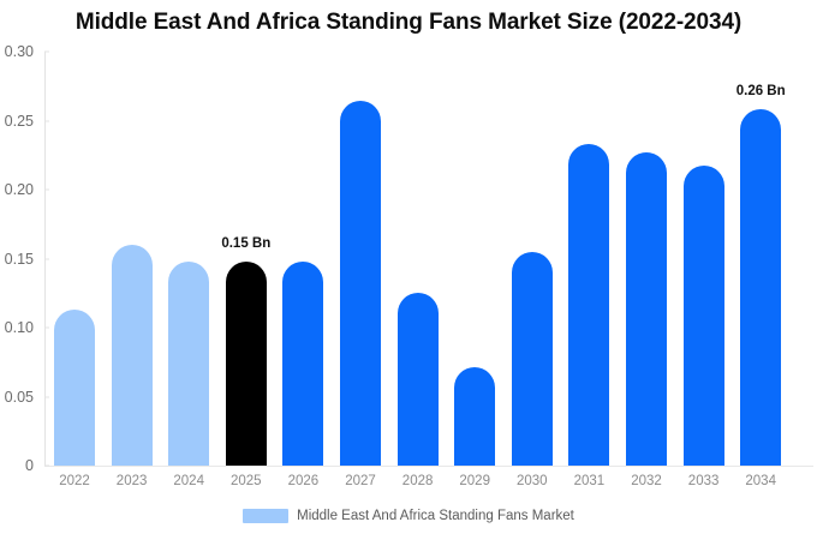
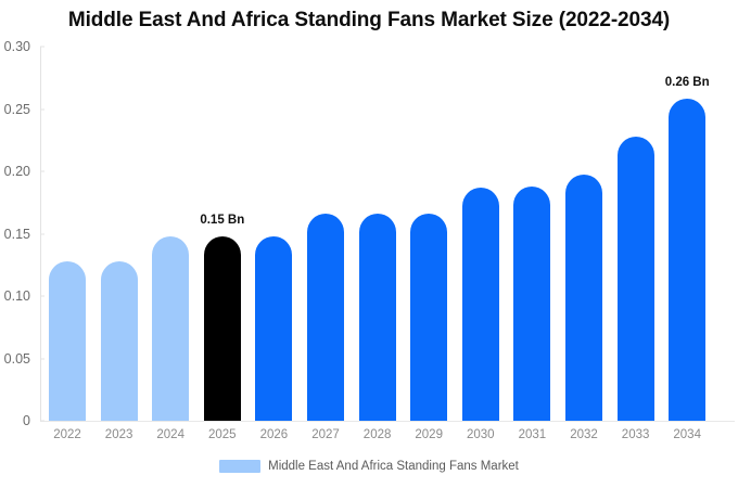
2022: 0.113 -> 0.128
2023: 0.160 -> 0.128
2027: 0.264 -> 0.166
2028: 0.125 -> 0.166
2029: 0.071 -> 0.166
2030: 0.155 -> 0.187
2031: 0.233 -> 0.188
2032: 0.227 -> 0.197
2033: 0.217 -> 0.228
